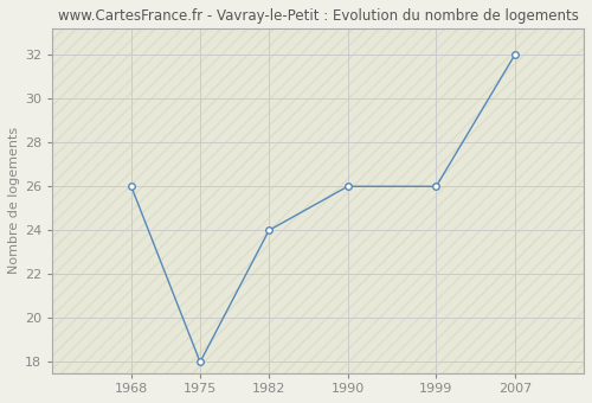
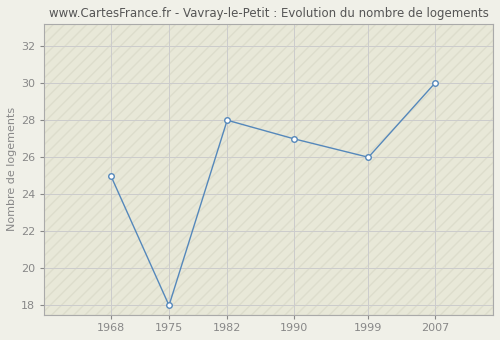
1968: 26 -> 25
1982: 24 -> 28
1990: 26 -> 27
2007: 32 -> 30
